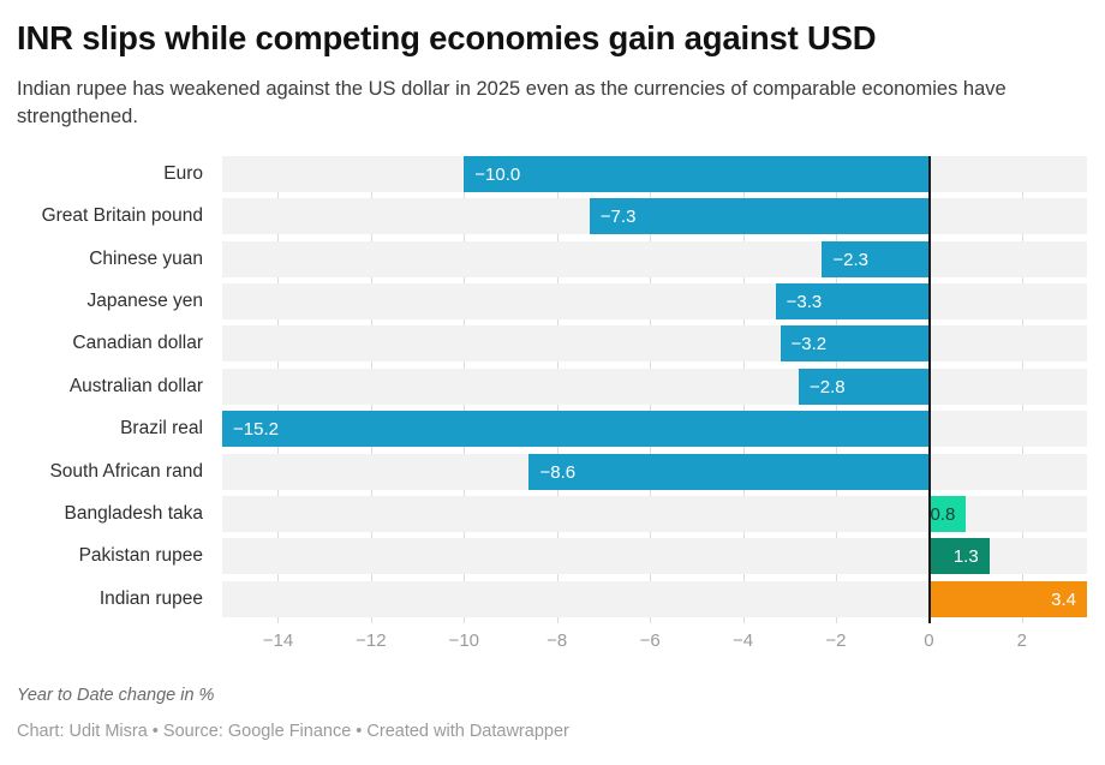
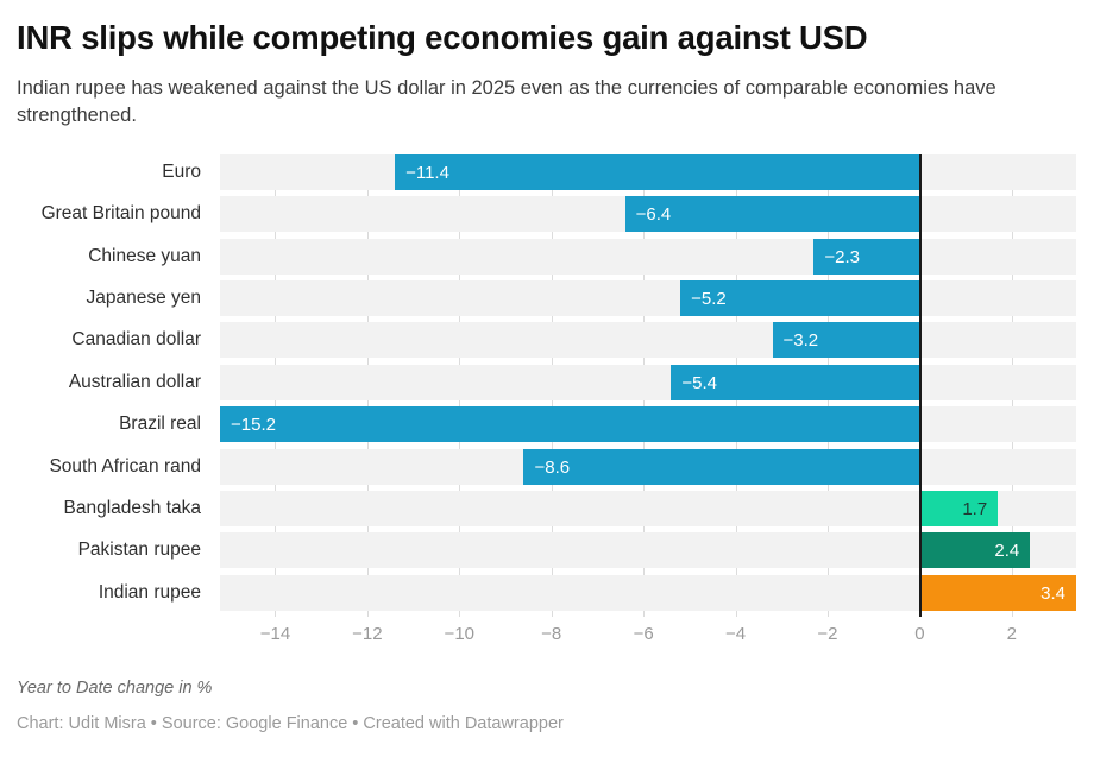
Euro: −10.0 -> −11.4
Great Britain pound: −7.3 -> −6.4
Japanese yen: −3.3 -> −5.2
Australian dollar: −2.8 -> −5.4
Bangladesh taka: 0.8 -> 1.7
Pakistan rupee: 1.3 -> 2.4
